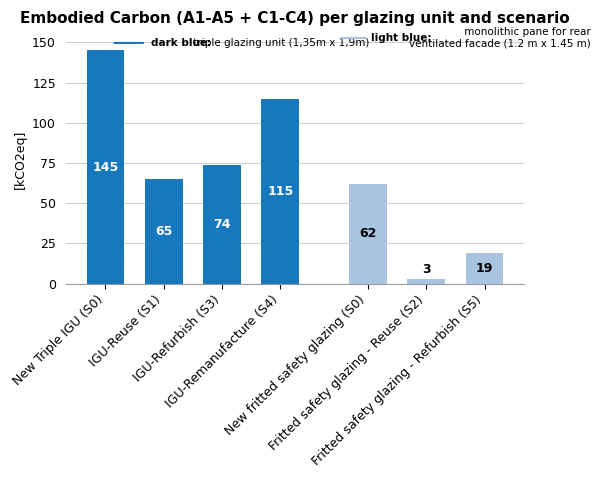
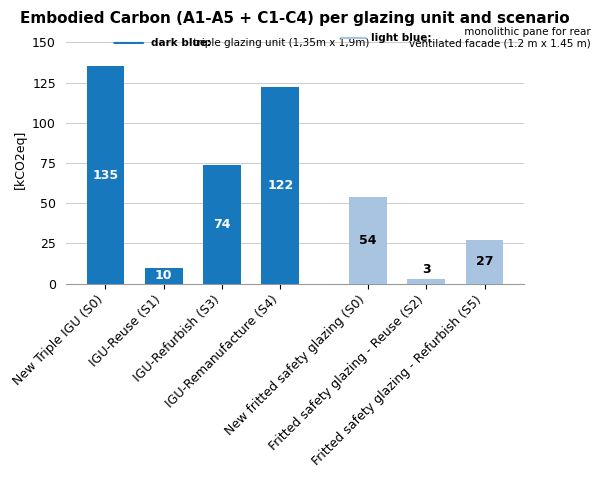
New Triple IGU (S0): 145 -> 135
IGU-Reuse (S1): 65 -> 10
IGU-Remanufacture (S4): 115 -> 122
New fritted safety glazing (S0): 62 -> 54
Fritted safety glazing - Refurbish (S5): 19 -> 27
